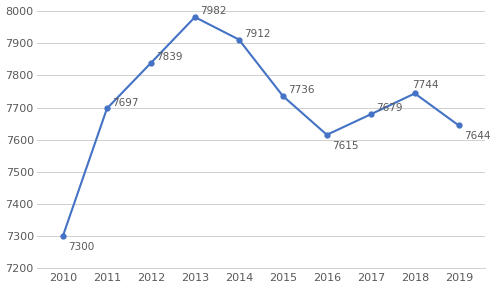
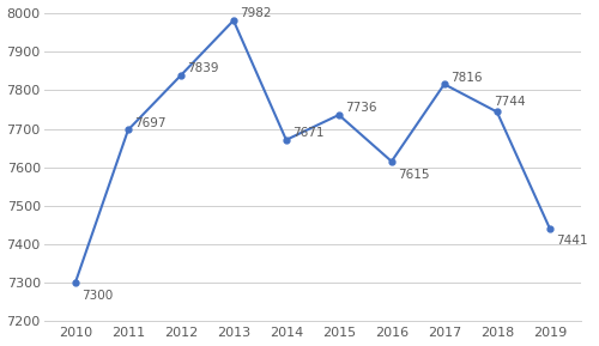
2014: 7912 -> 7671
2017: 7679 -> 7816
2019: 7644 -> 7441
